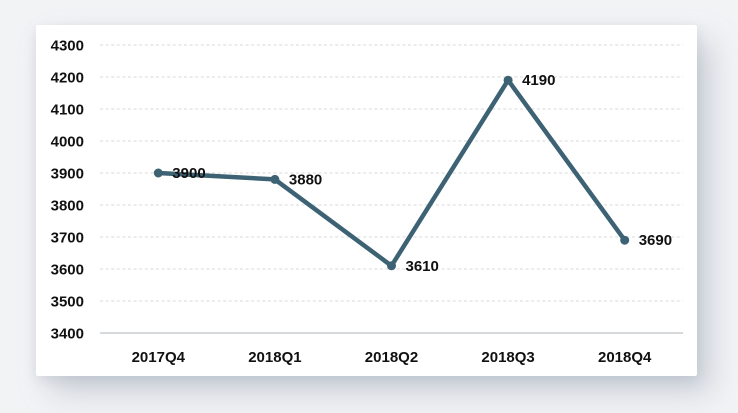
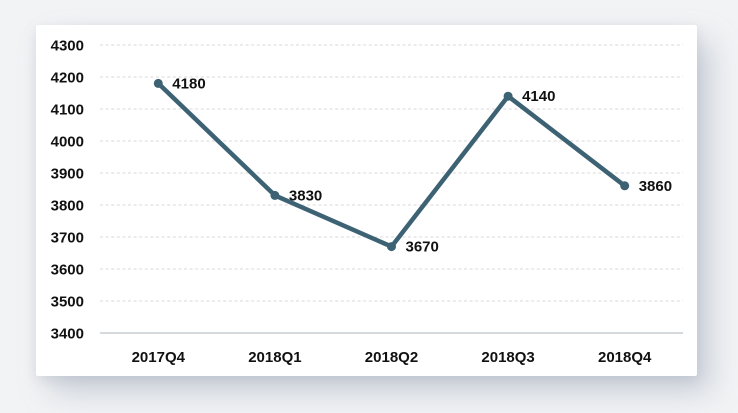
2017Q4: 3900 -> 4180
2018Q1: 3880 -> 3830
2018Q2: 3610 -> 3670
2018Q3: 4190 -> 4140
2018Q4: 3690 -> 3860
